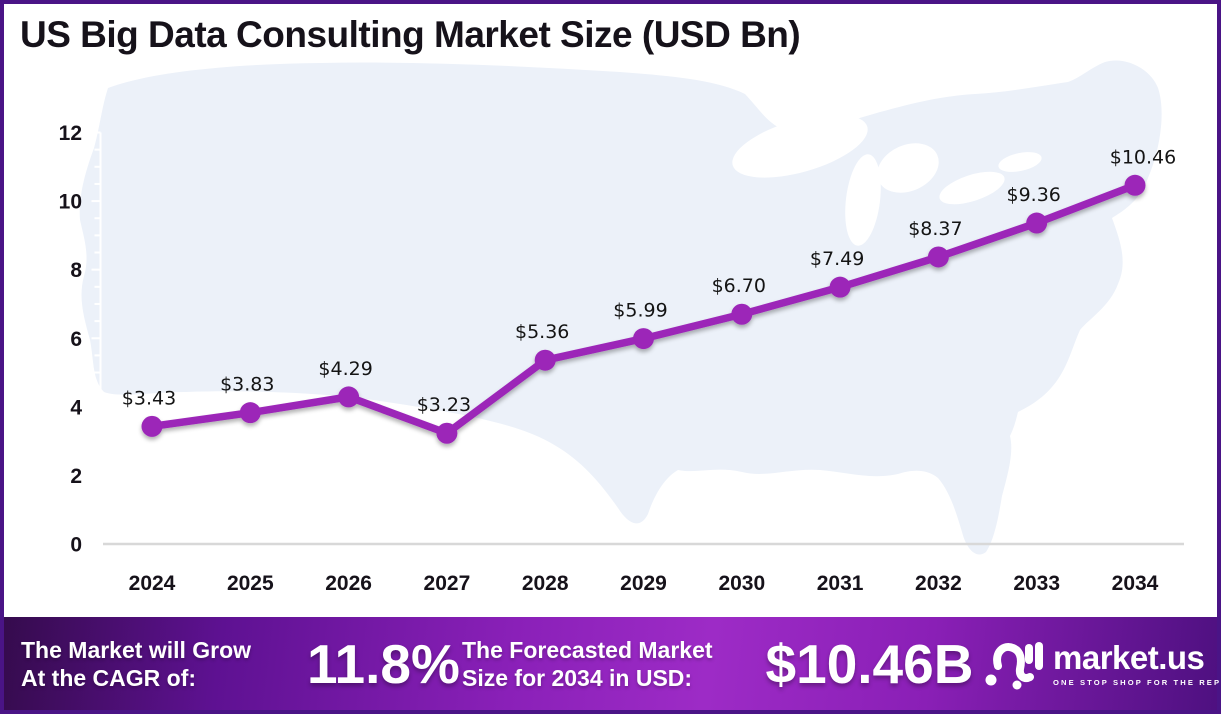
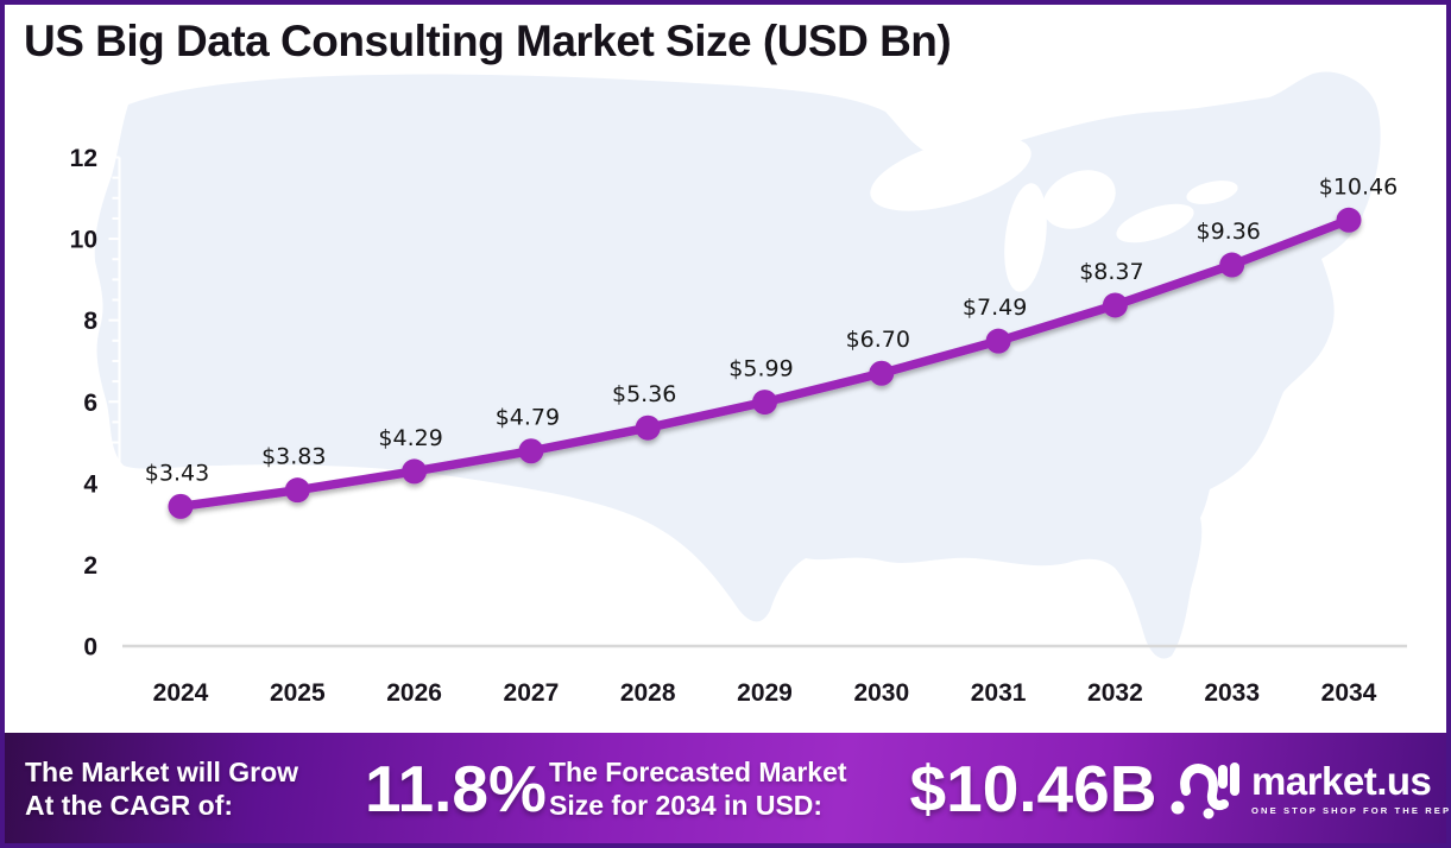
2027: $3.23 -> $4.79
